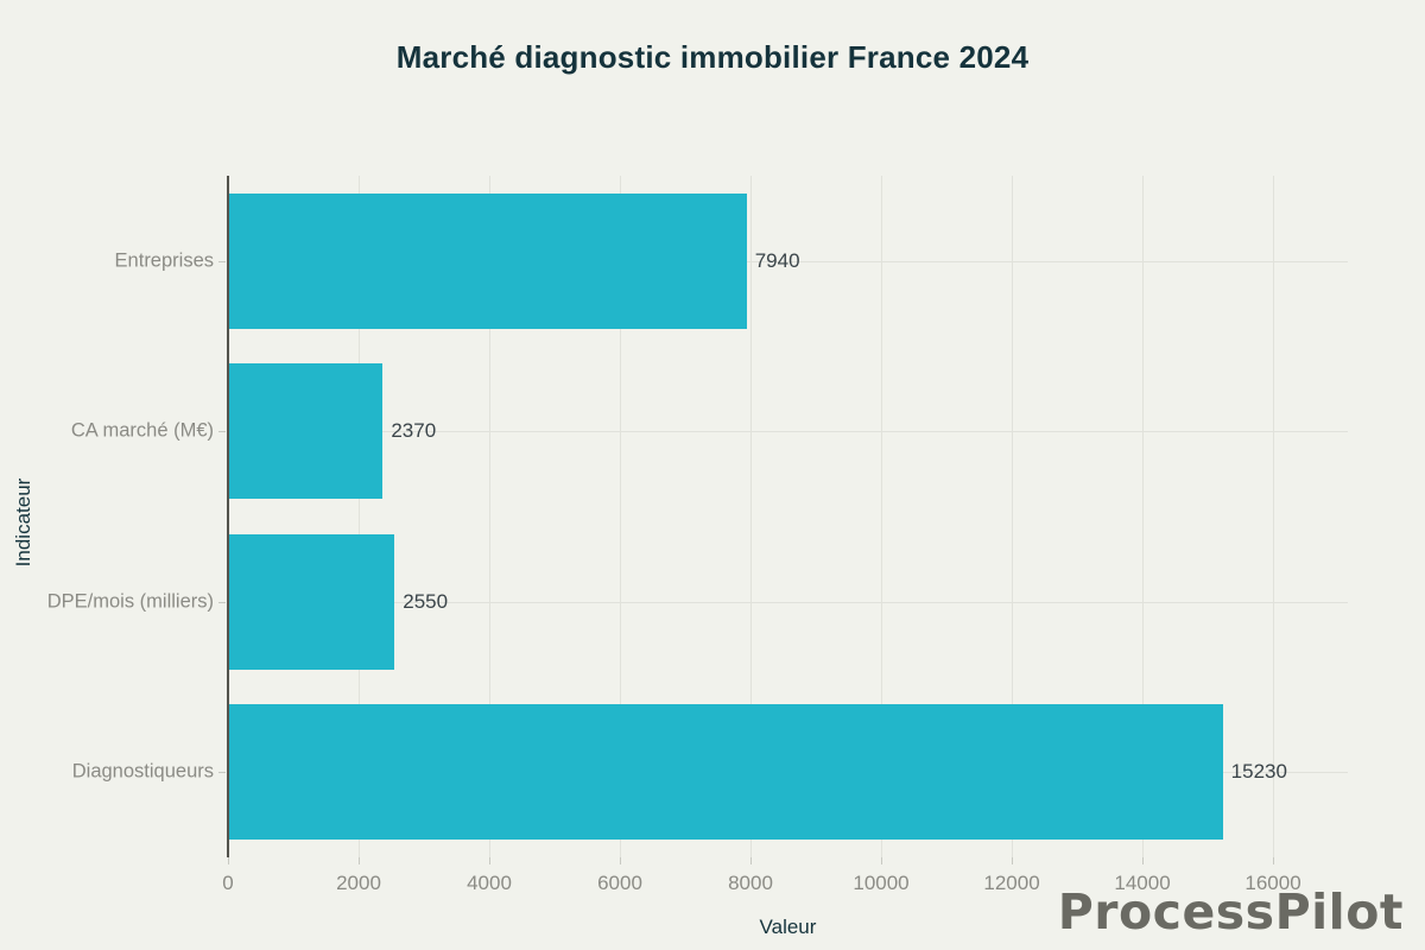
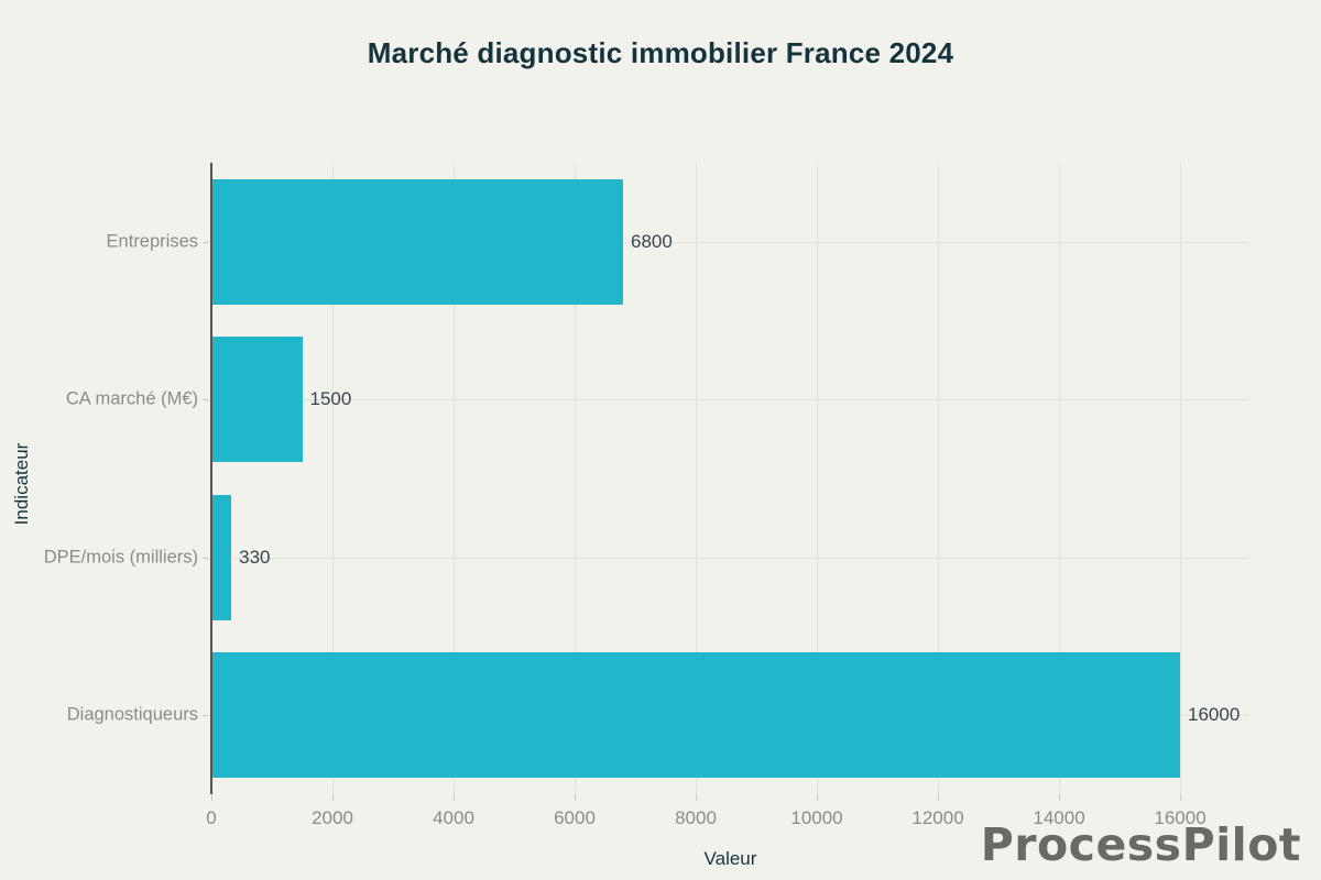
Entreprises: 7940 -> 6800
CA marché (M€): 2370 -> 1500
DPE/mois (milliers): 2550 -> 330
Diagnostiqueurs: 15230 -> 16000
